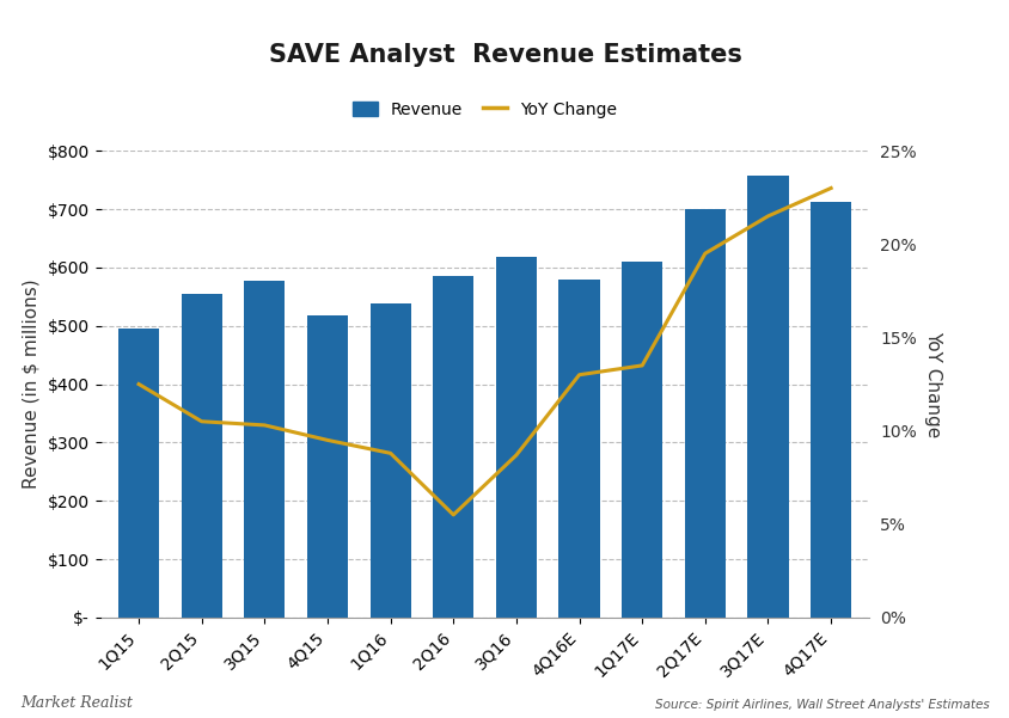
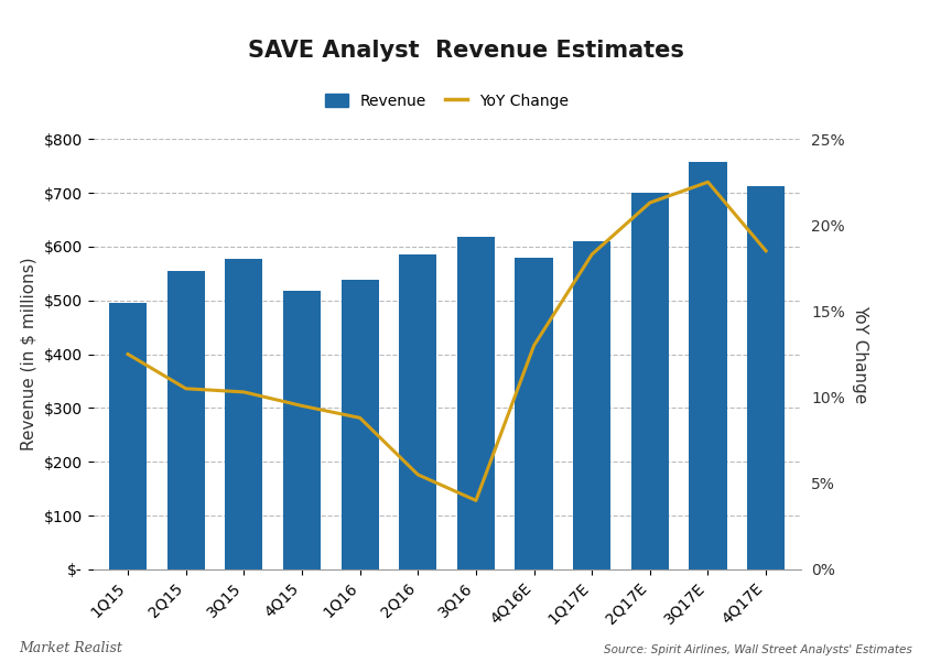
YoY Change/3Q16: 8.7% -> 4.0%
YoY Change/1Q17E: 13.5% -> 18.3%
YoY Change/2Q17E: 19.5% -> 21.3%
YoY Change/3Q17E: 21.5% -> 22.5%
YoY Change/4Q17E: 23.0% -> 18.5%
